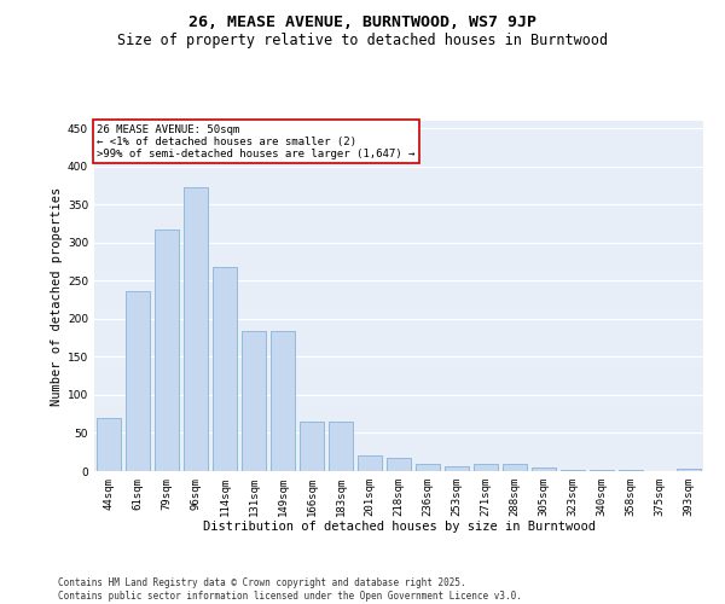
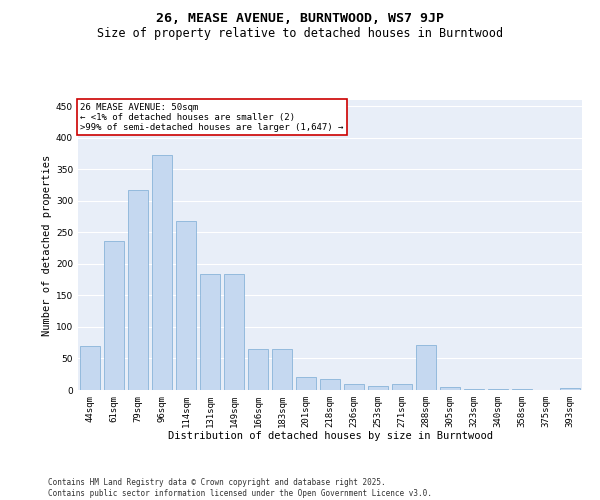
288sqm: 10 -> 72
